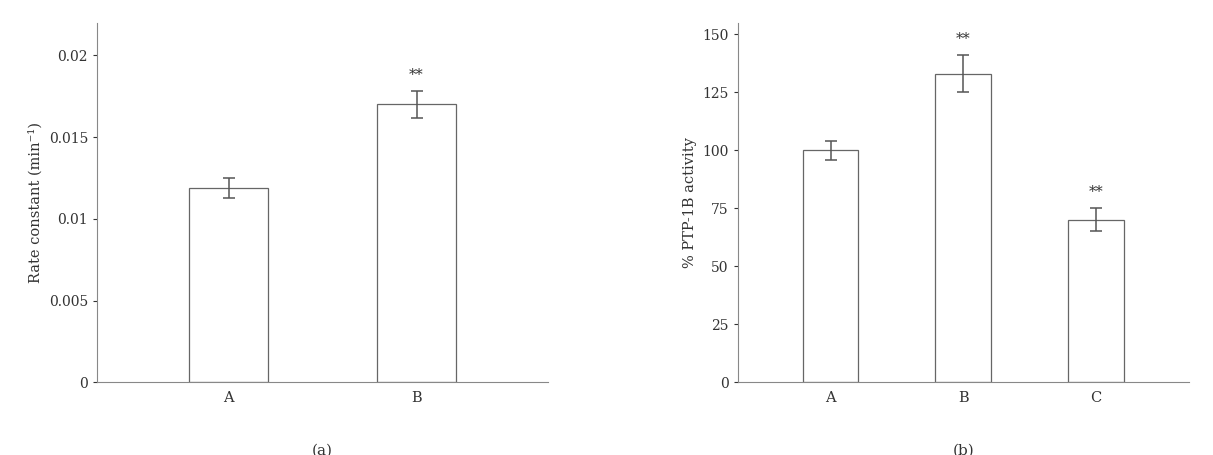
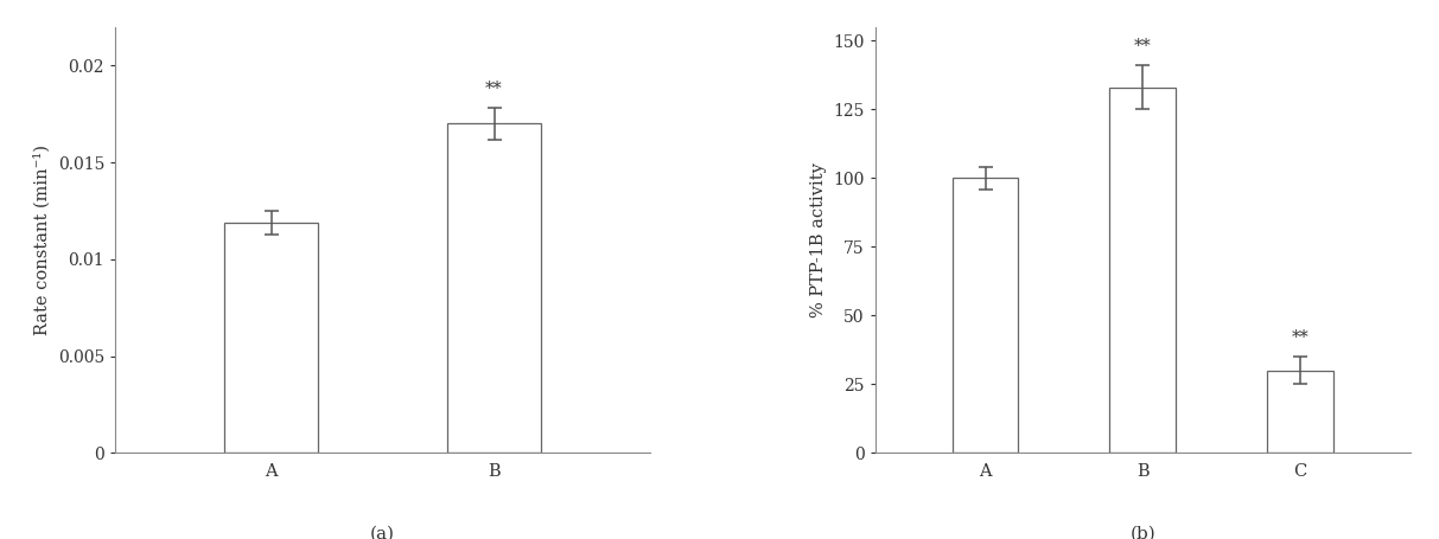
C: 70 -> 30
